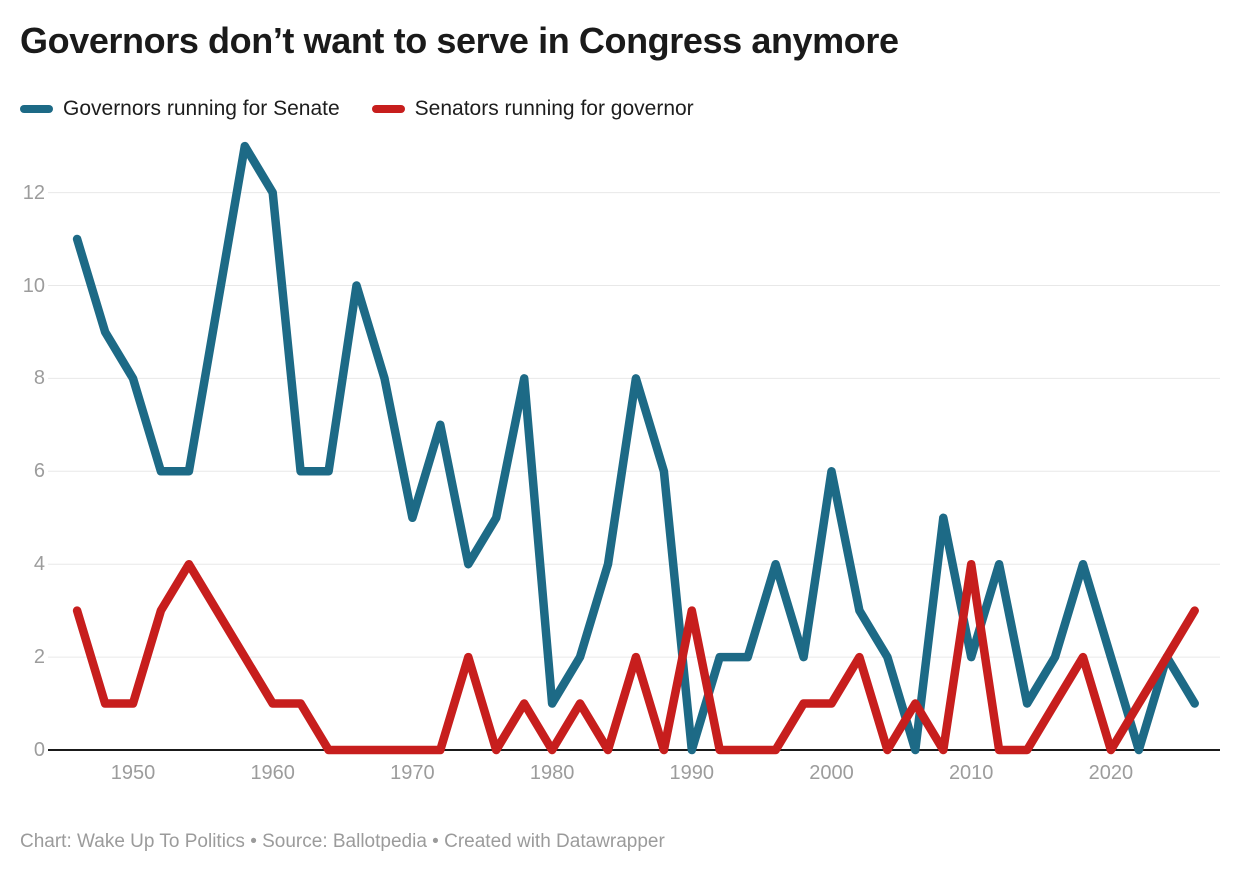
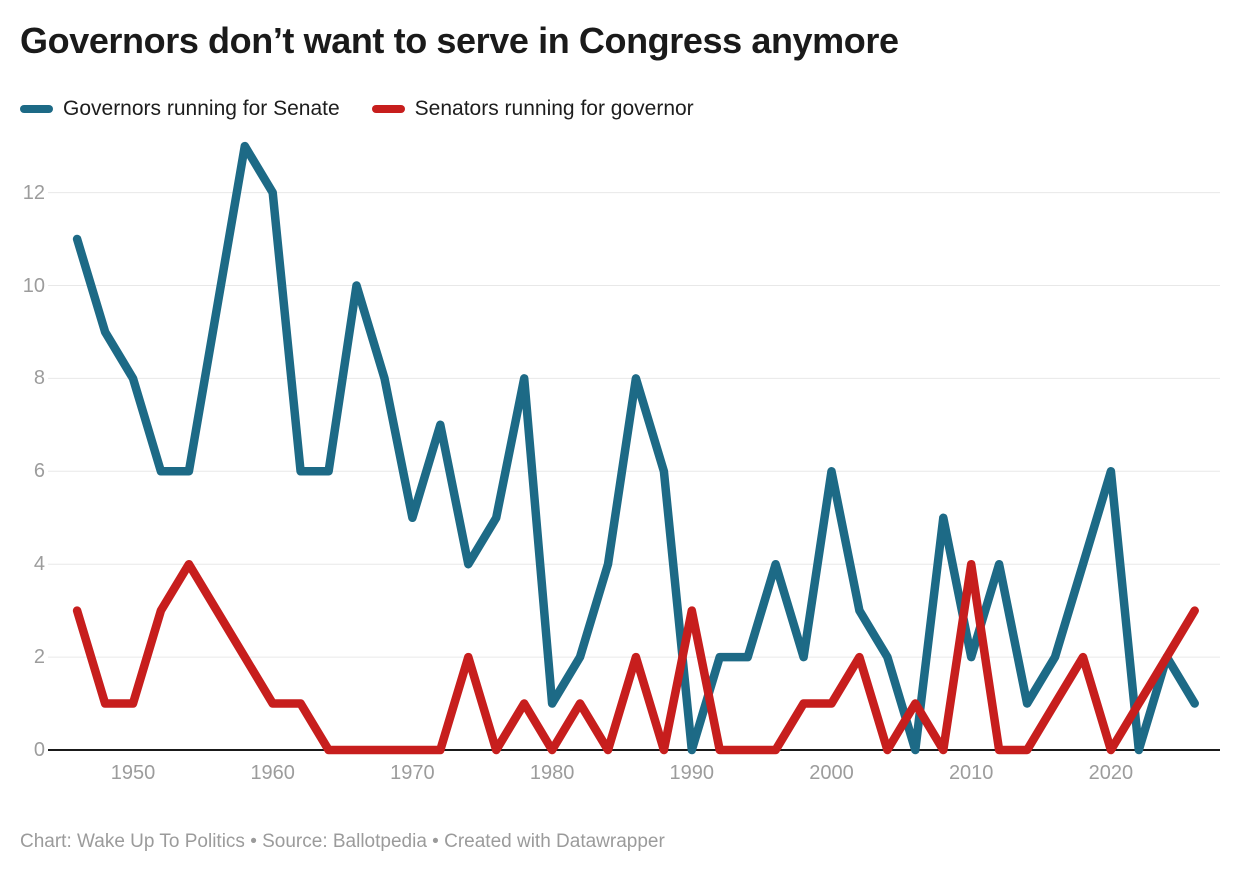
Governors running for Senate/2020: 2 -> 6
